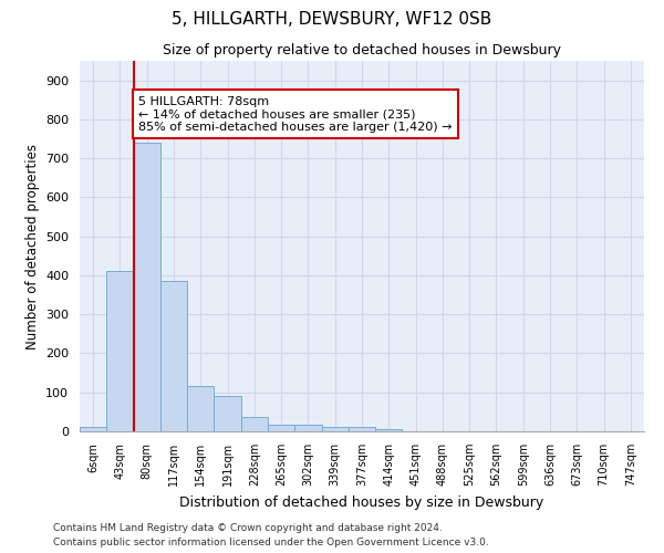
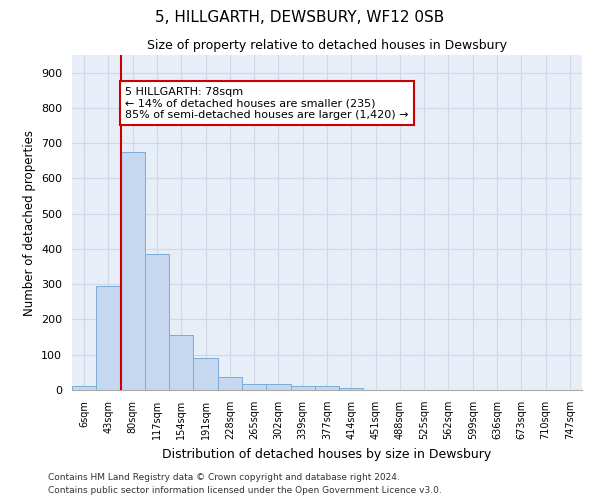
43sqm: 410 -> 295
80sqm: 740 -> 675
154sqm: 115 -> 155
